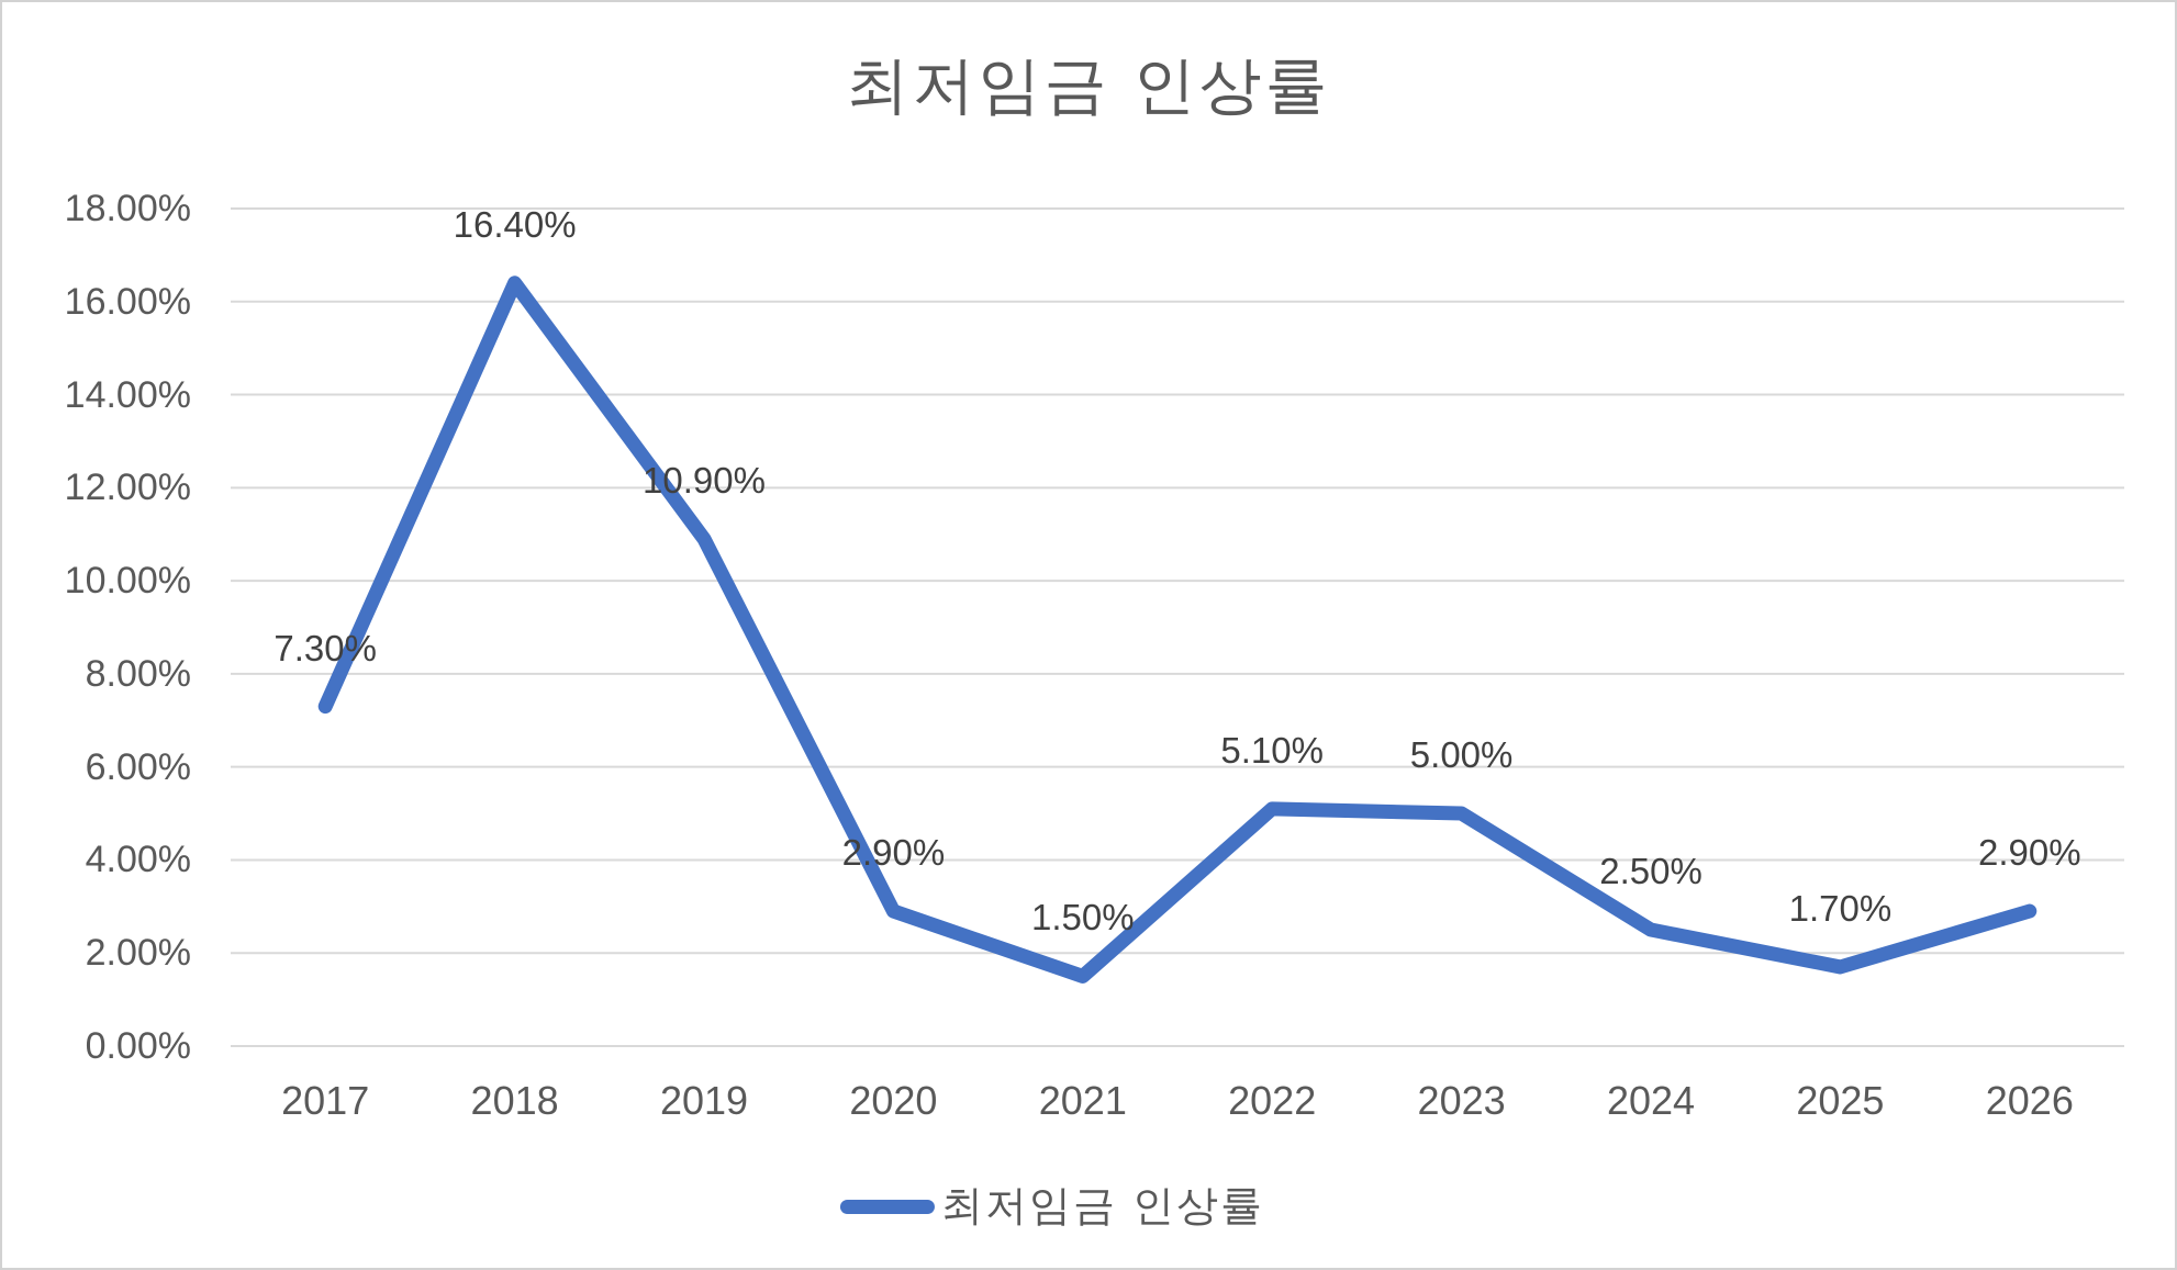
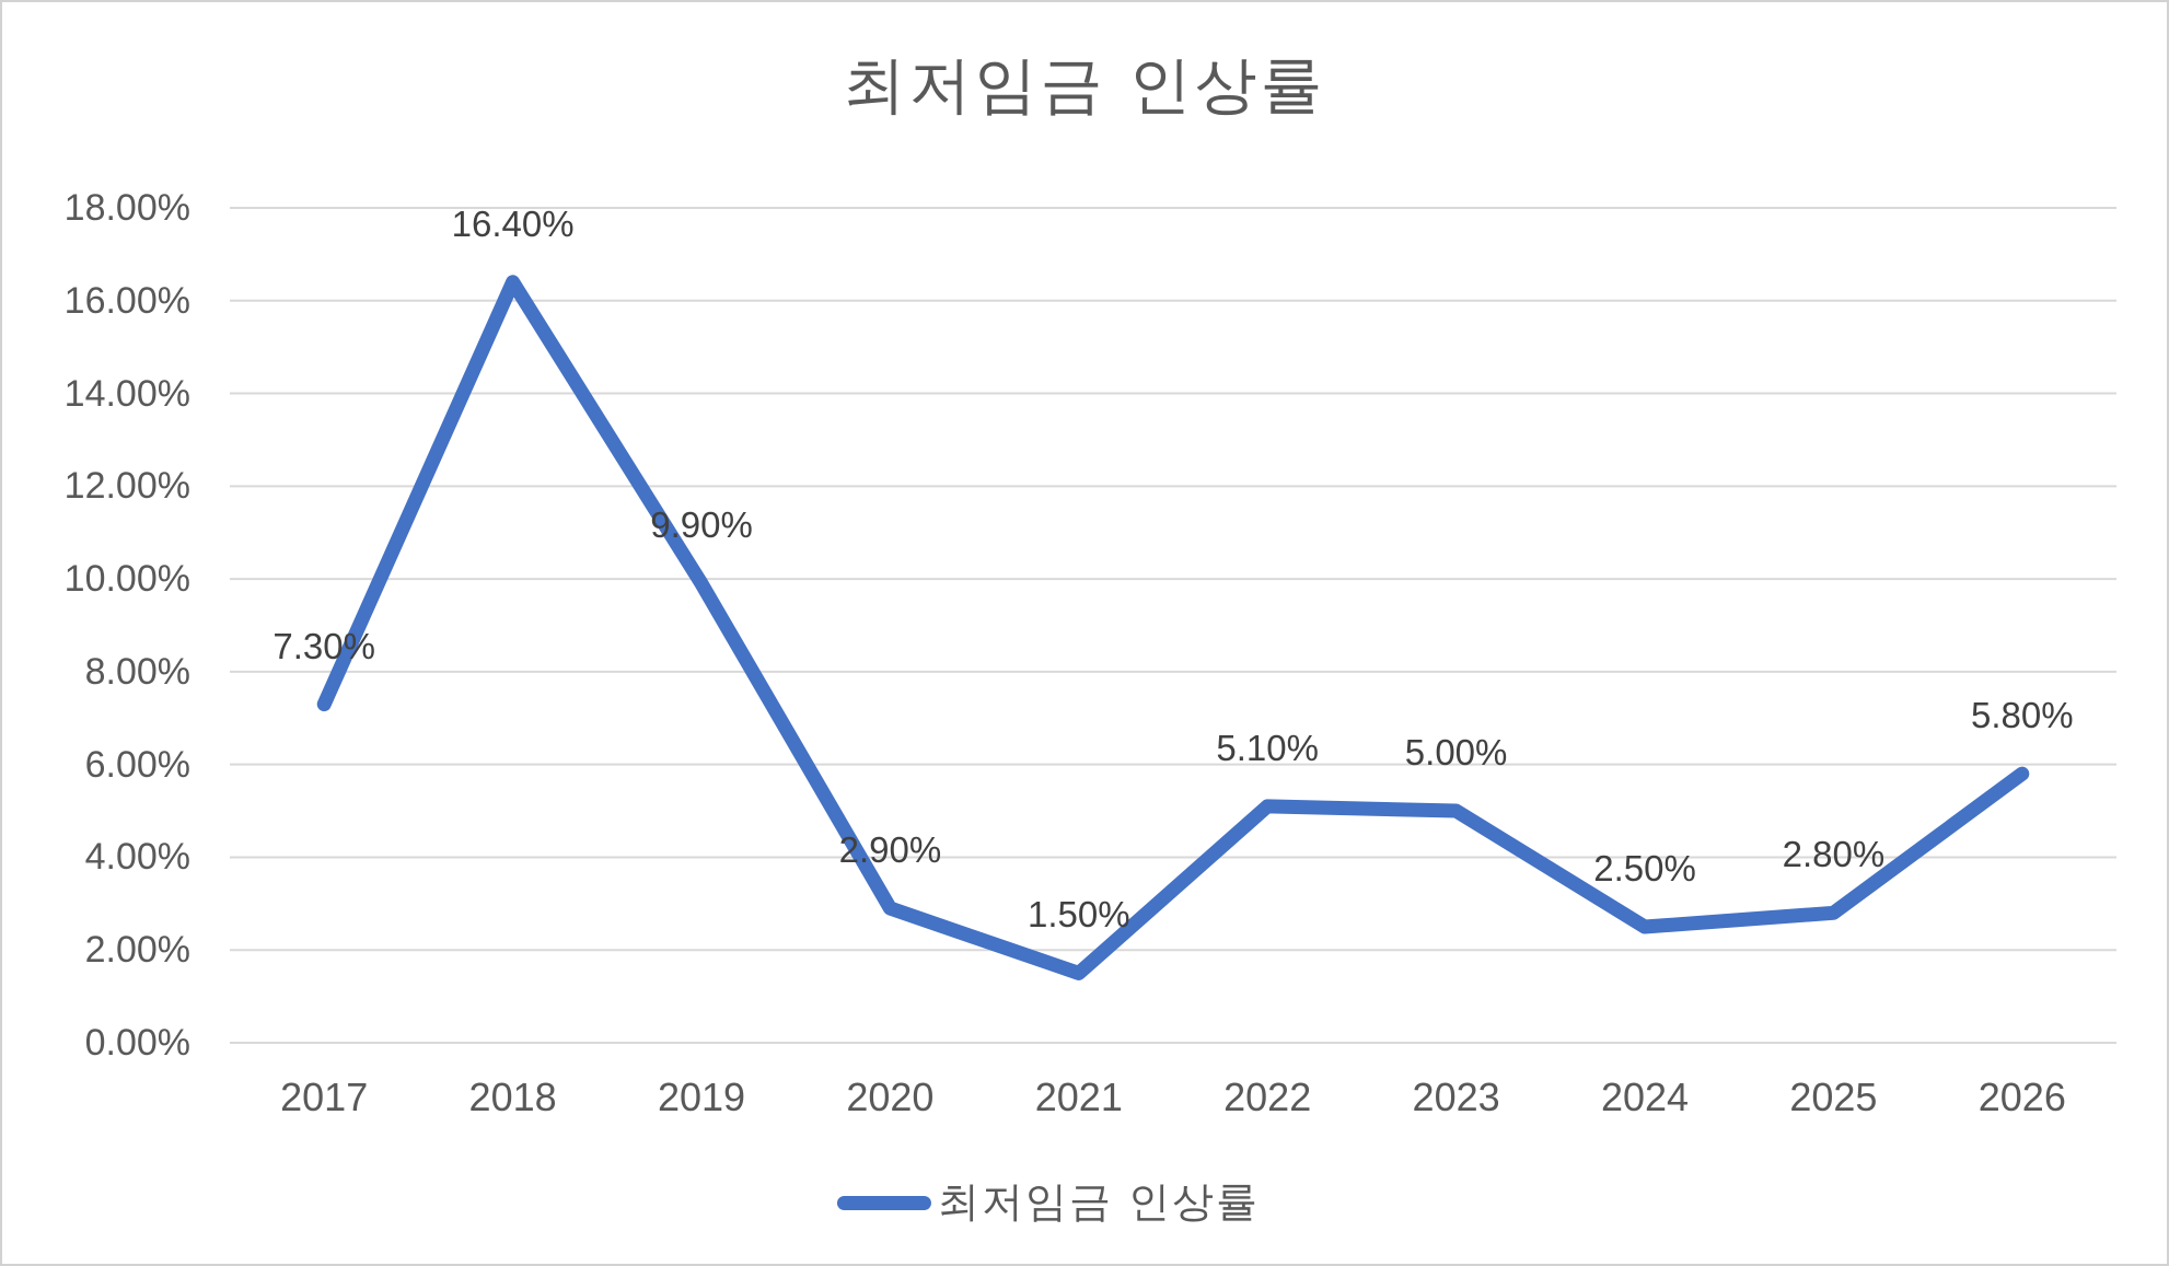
2019: 10.90% -> 9.90%
2025: 1.70% -> 2.80%
2026: 2.90% -> 5.80%
